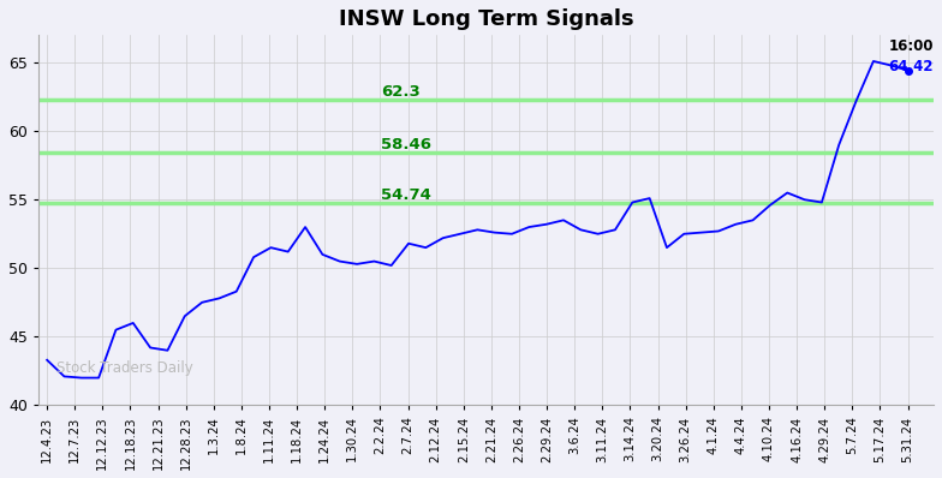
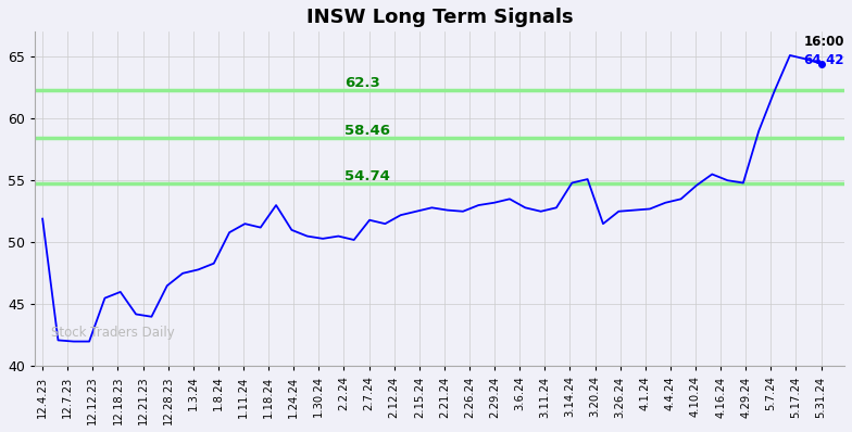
12.4.23: 43.3 -> 51.9
